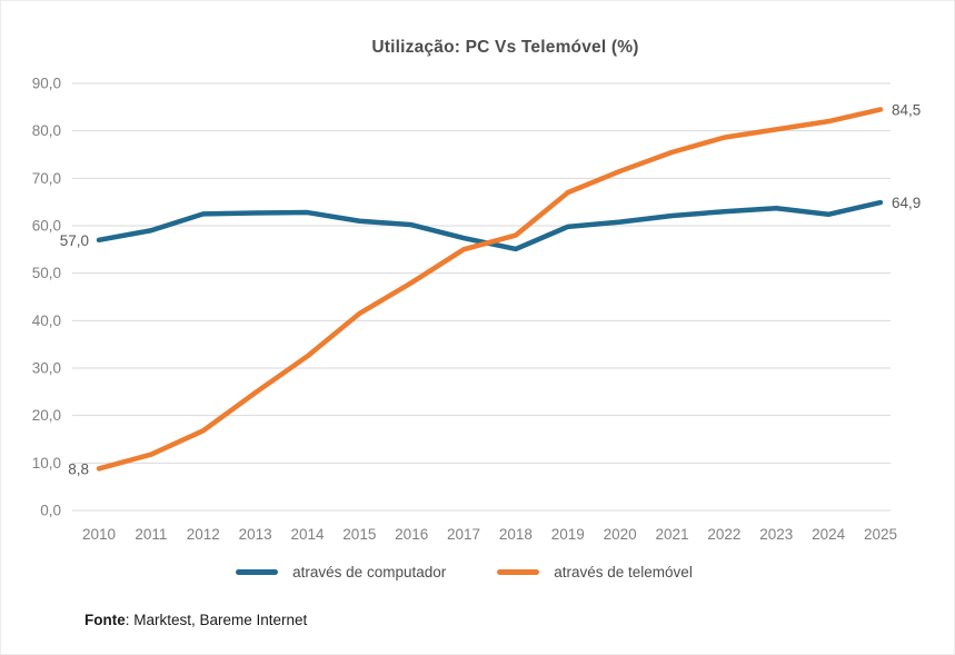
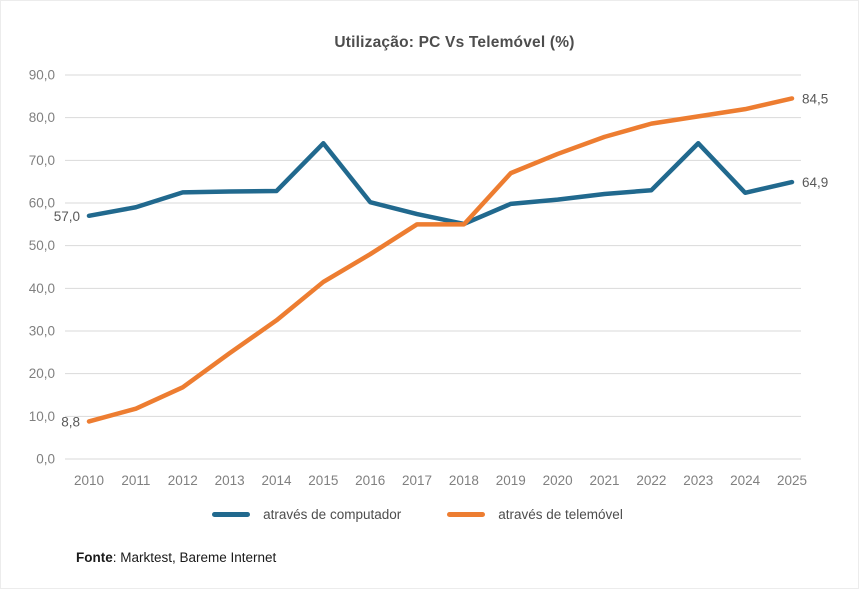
através de computador/2015: 61 -> 74
através de telemóvel/2018: 58 -> 55
através de computador/2023: 64 -> 74
